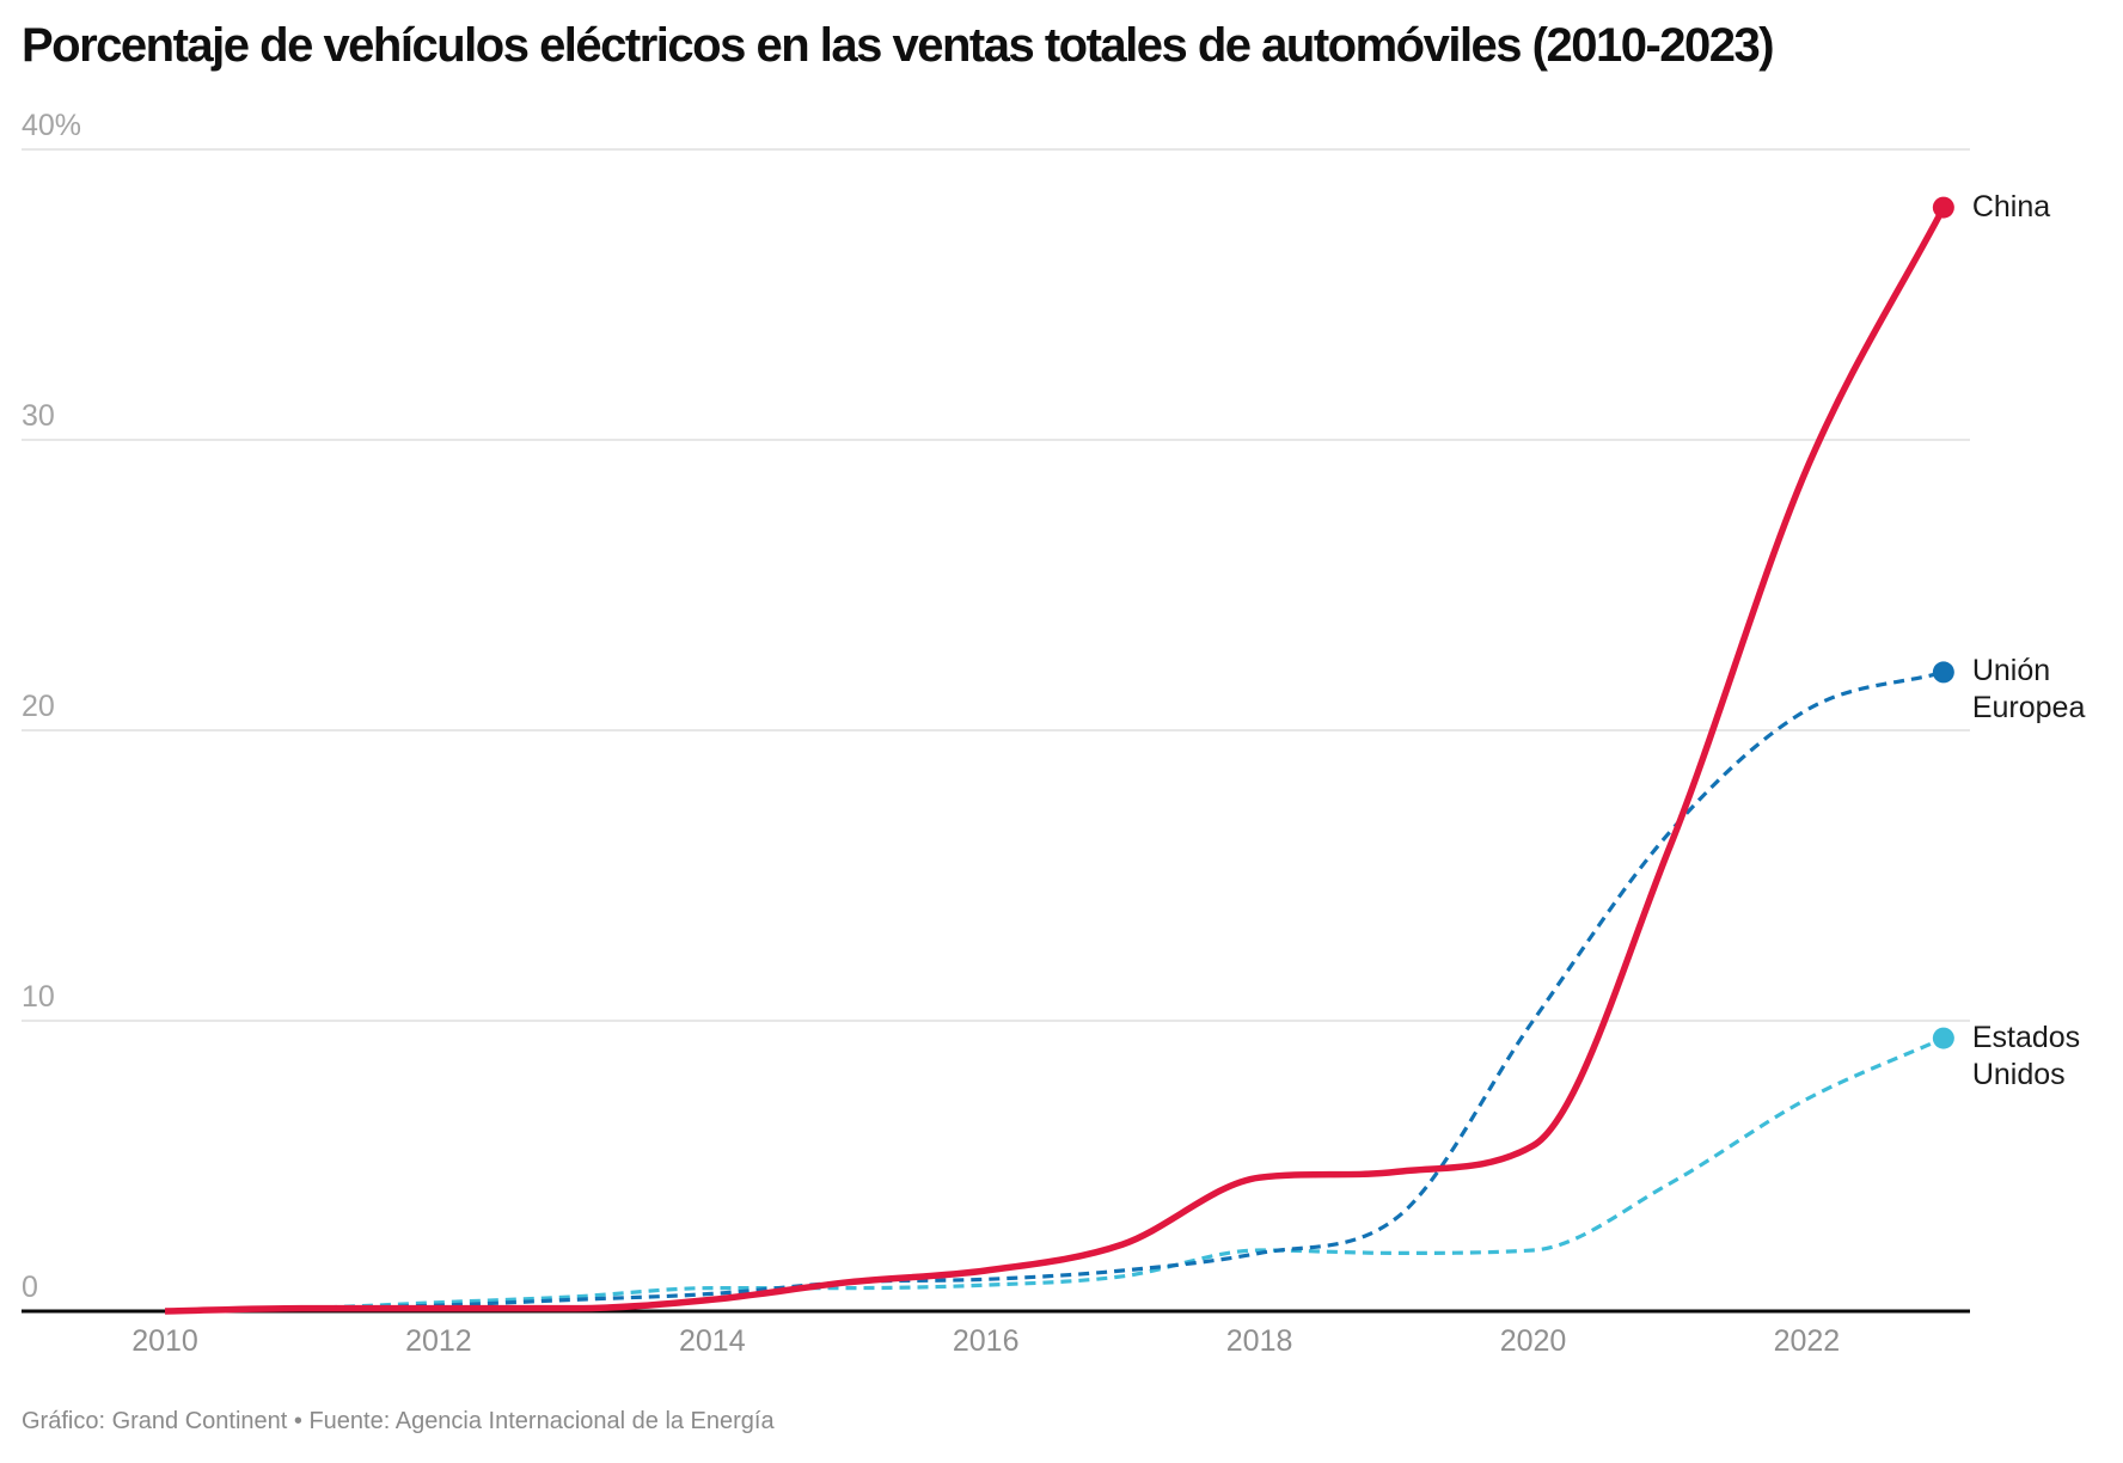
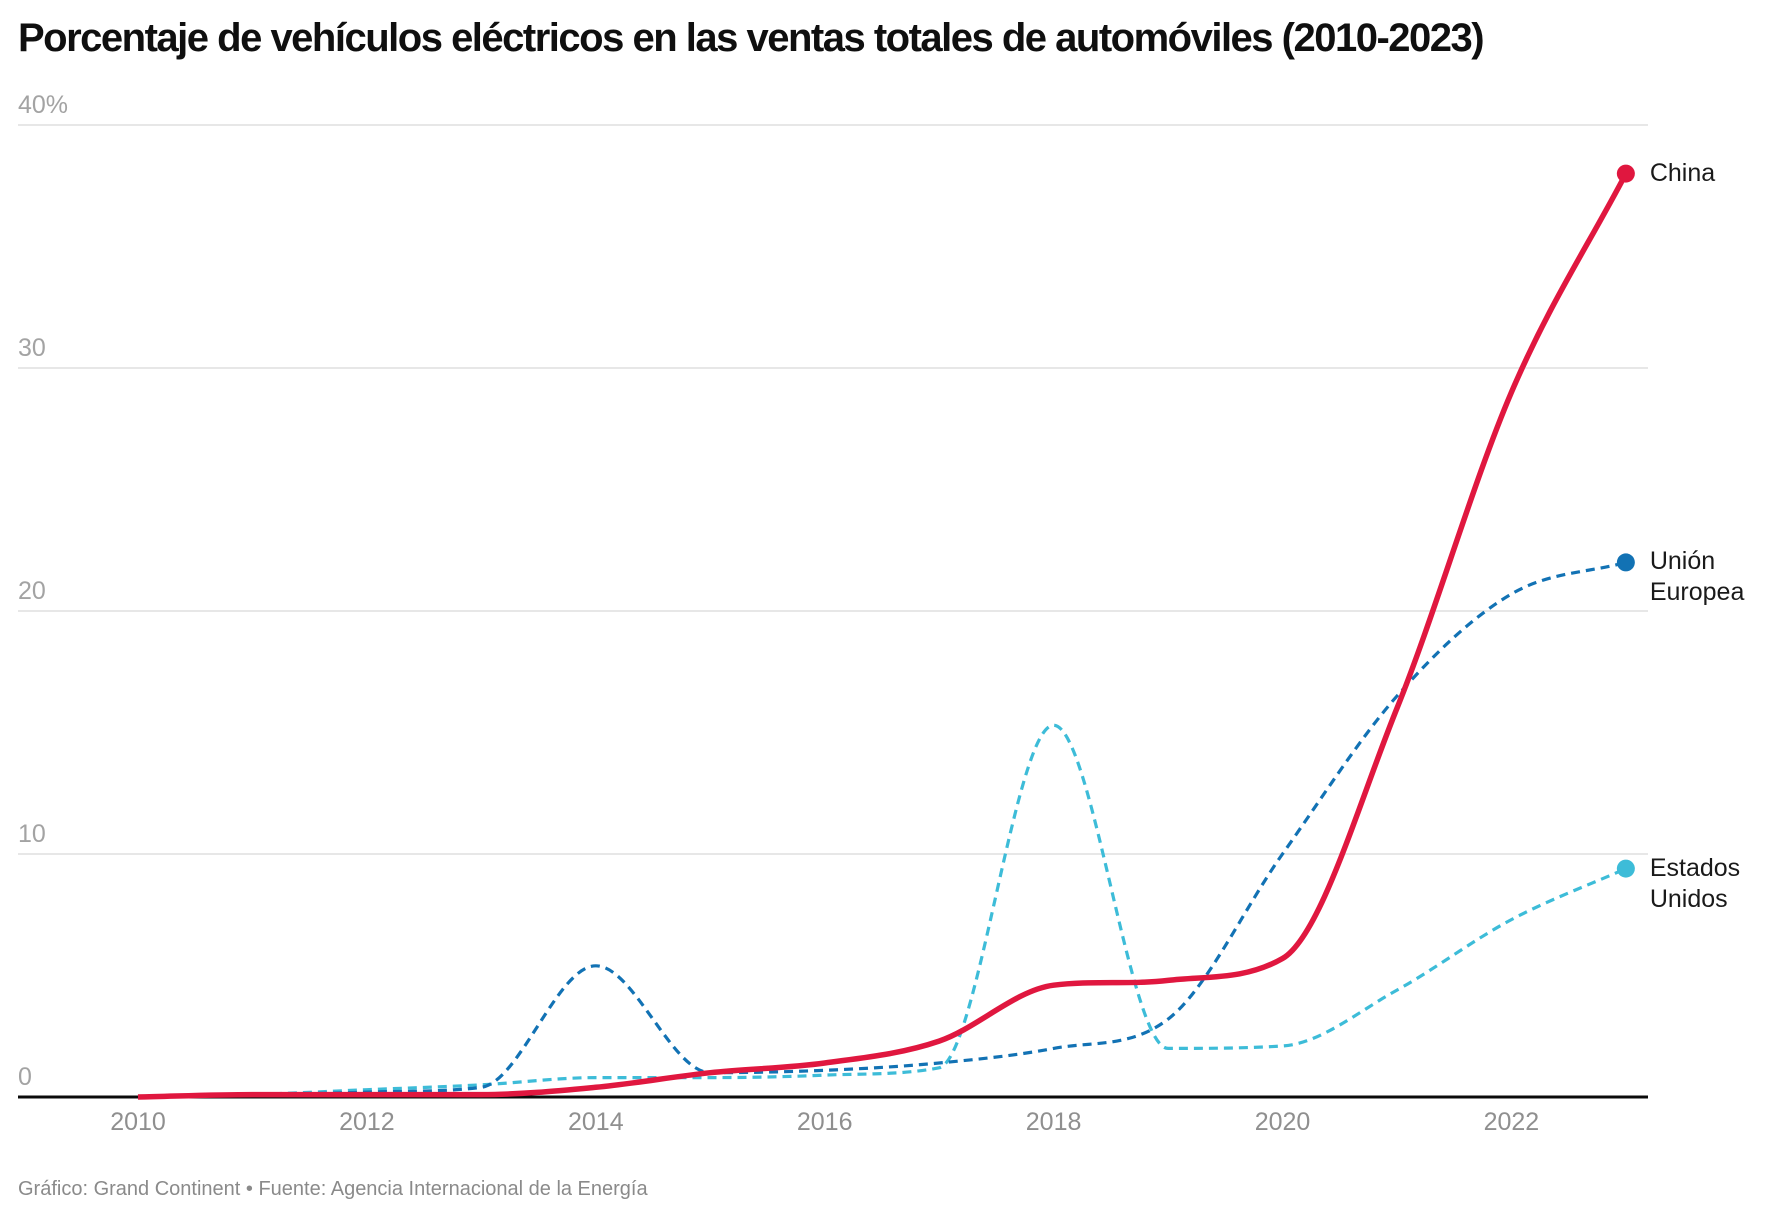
Unión Europea/2014: 0.6% -> 5.4%
Estados Unidos/2018: 2.1% -> 15.3%
